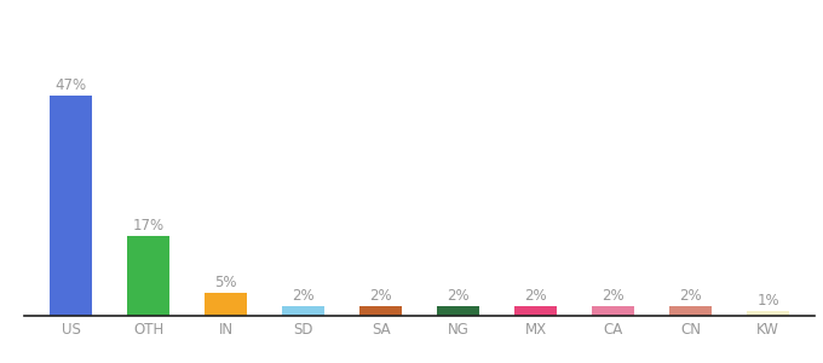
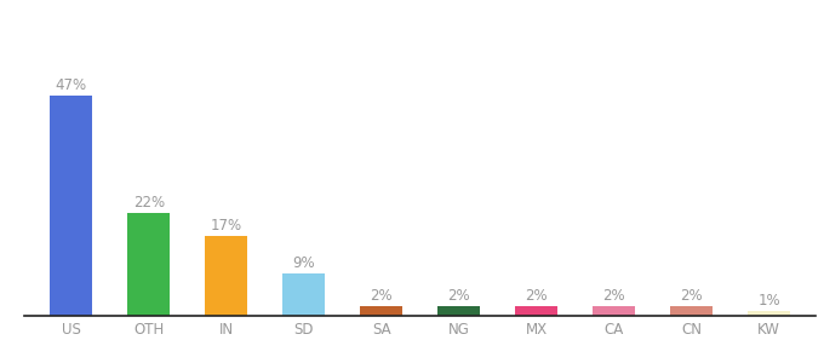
OTH: 17% -> 22%
IN: 5% -> 17%
SD: 2% -> 9%
